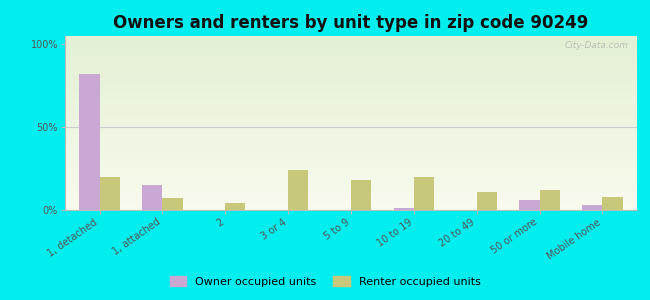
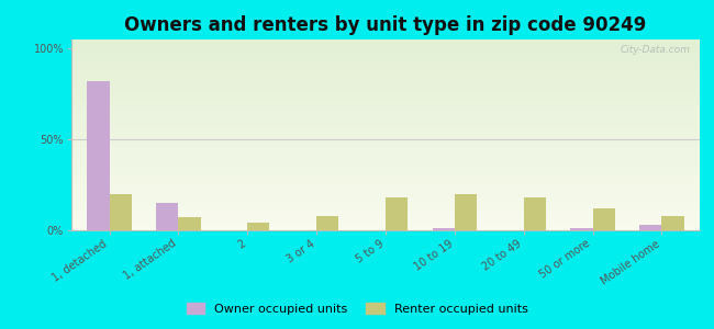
Renter occupied units/3 or 4: 24% -> 8%
Renter occupied units/20 to 49: 11% -> 18%
Owner occupied units/50 or more: 6% -> 1%
